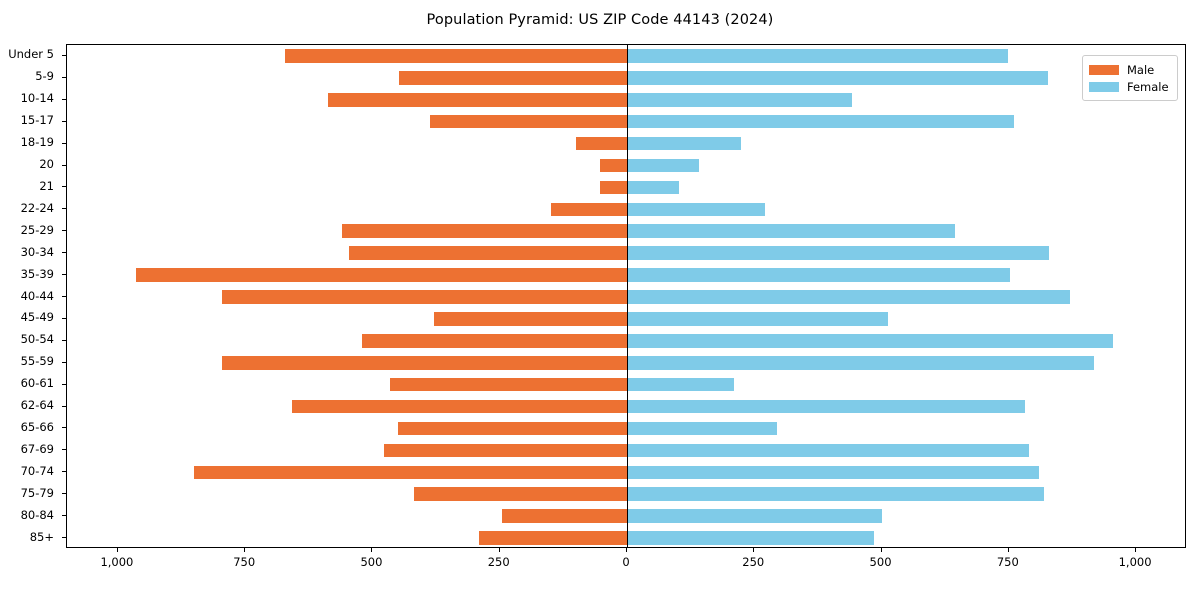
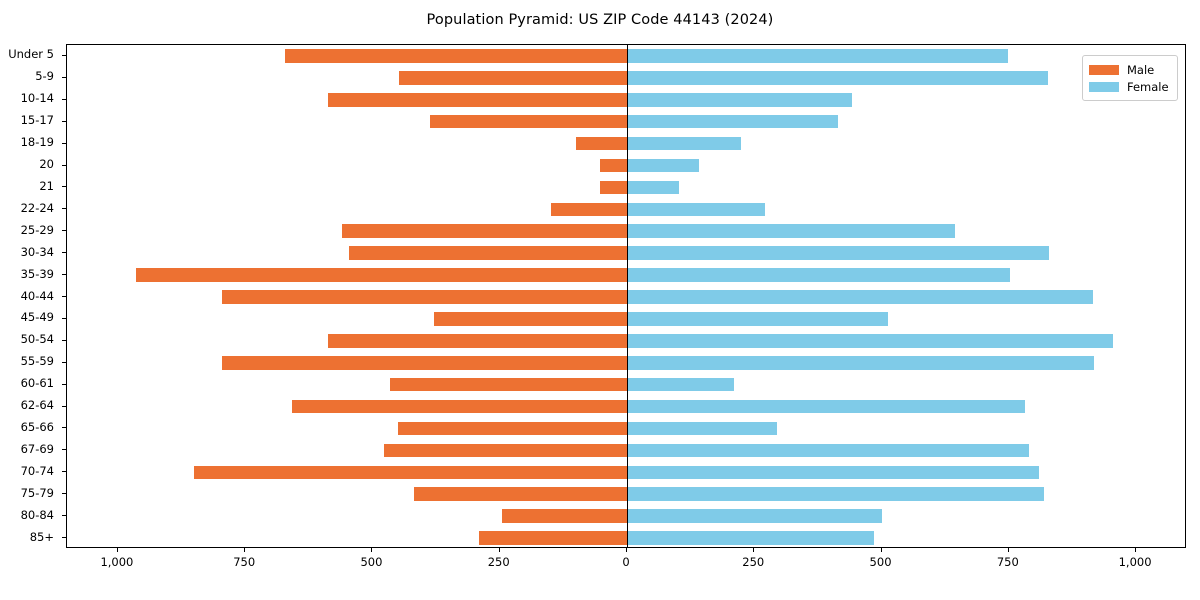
Male/50-54: 520 -> 590
Female/40-44: 870 -> 920
Female/15-17: 760 -> 410
